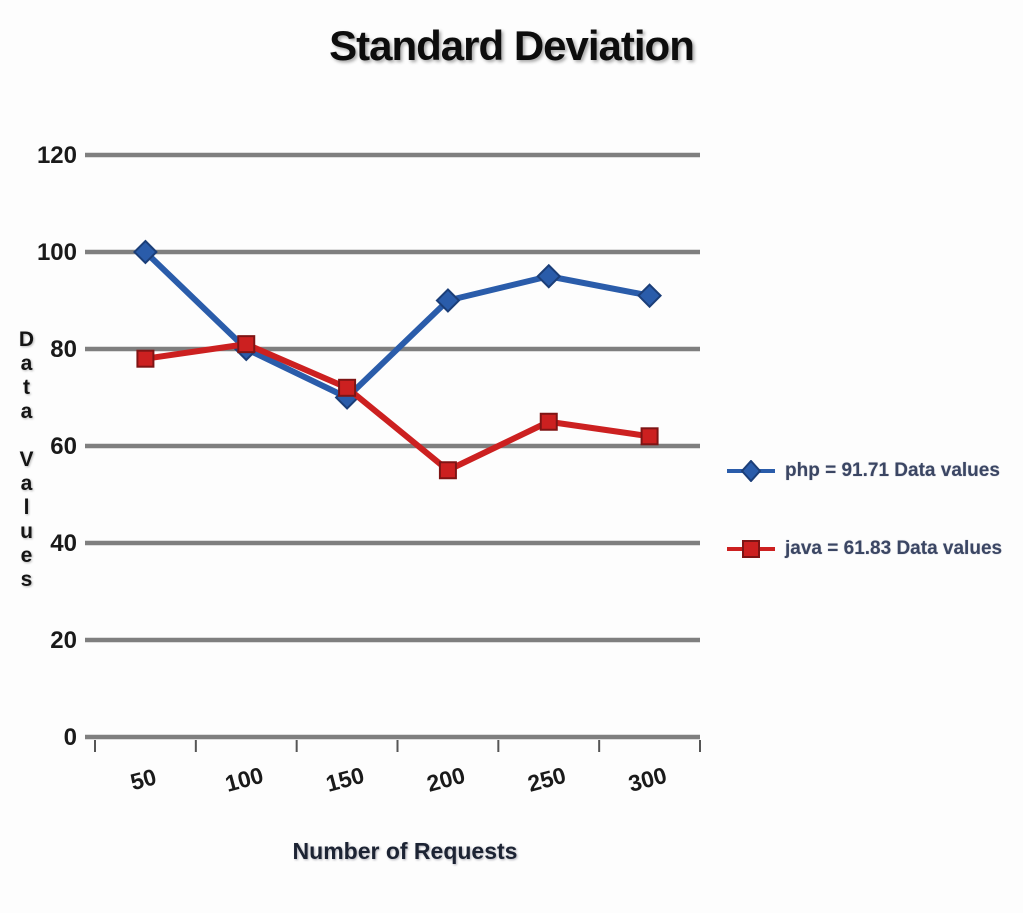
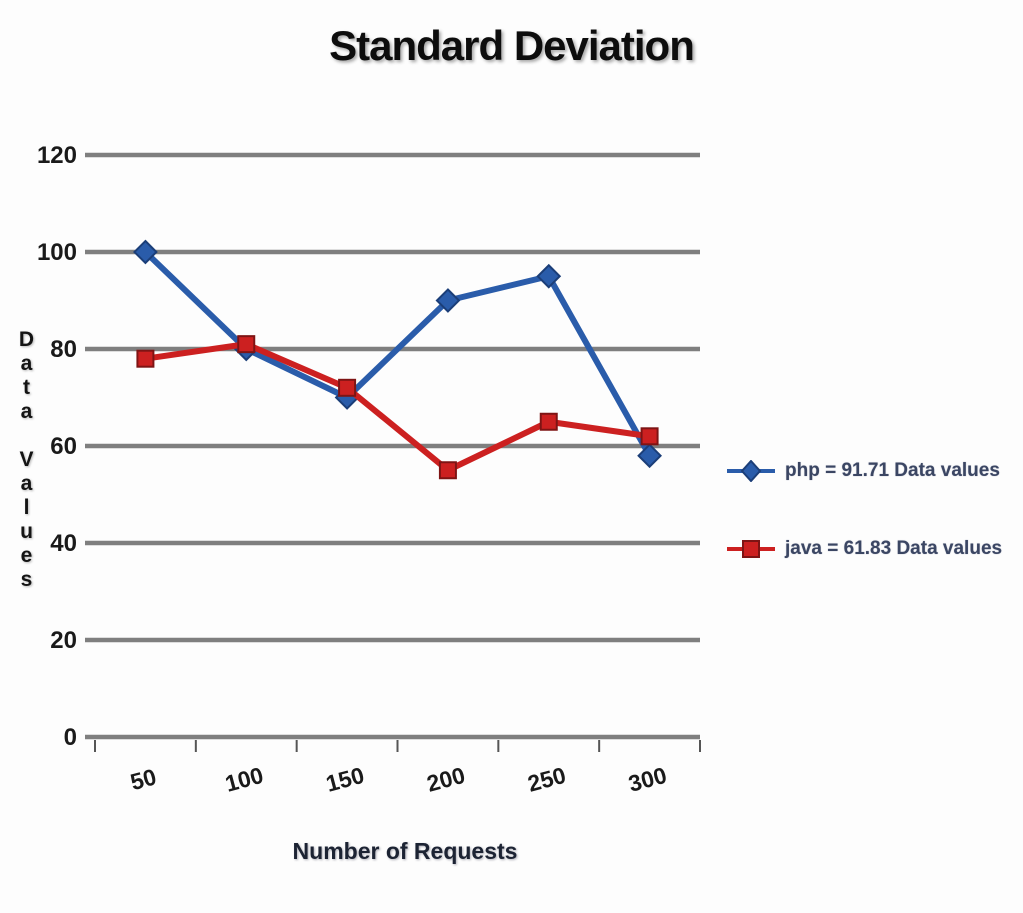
php = 91.71 Data values/300: 91 -> 58
